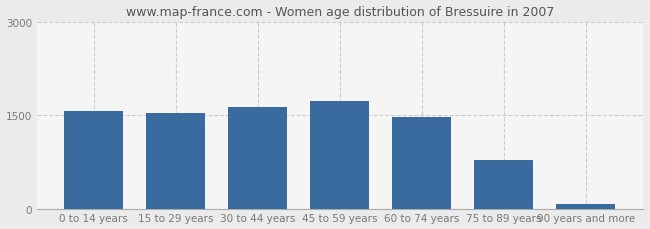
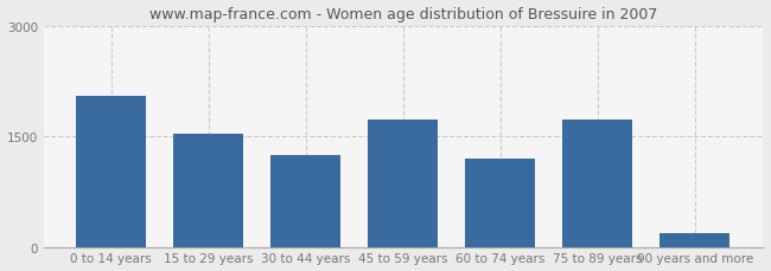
0 to 14 years: 1570 -> 2040
30 to 44 years: 1620 -> 1240
60 to 74 years: 1470 -> 1200
75 to 89 years: 780 -> 1720
90 years and more: 80 -> 180
